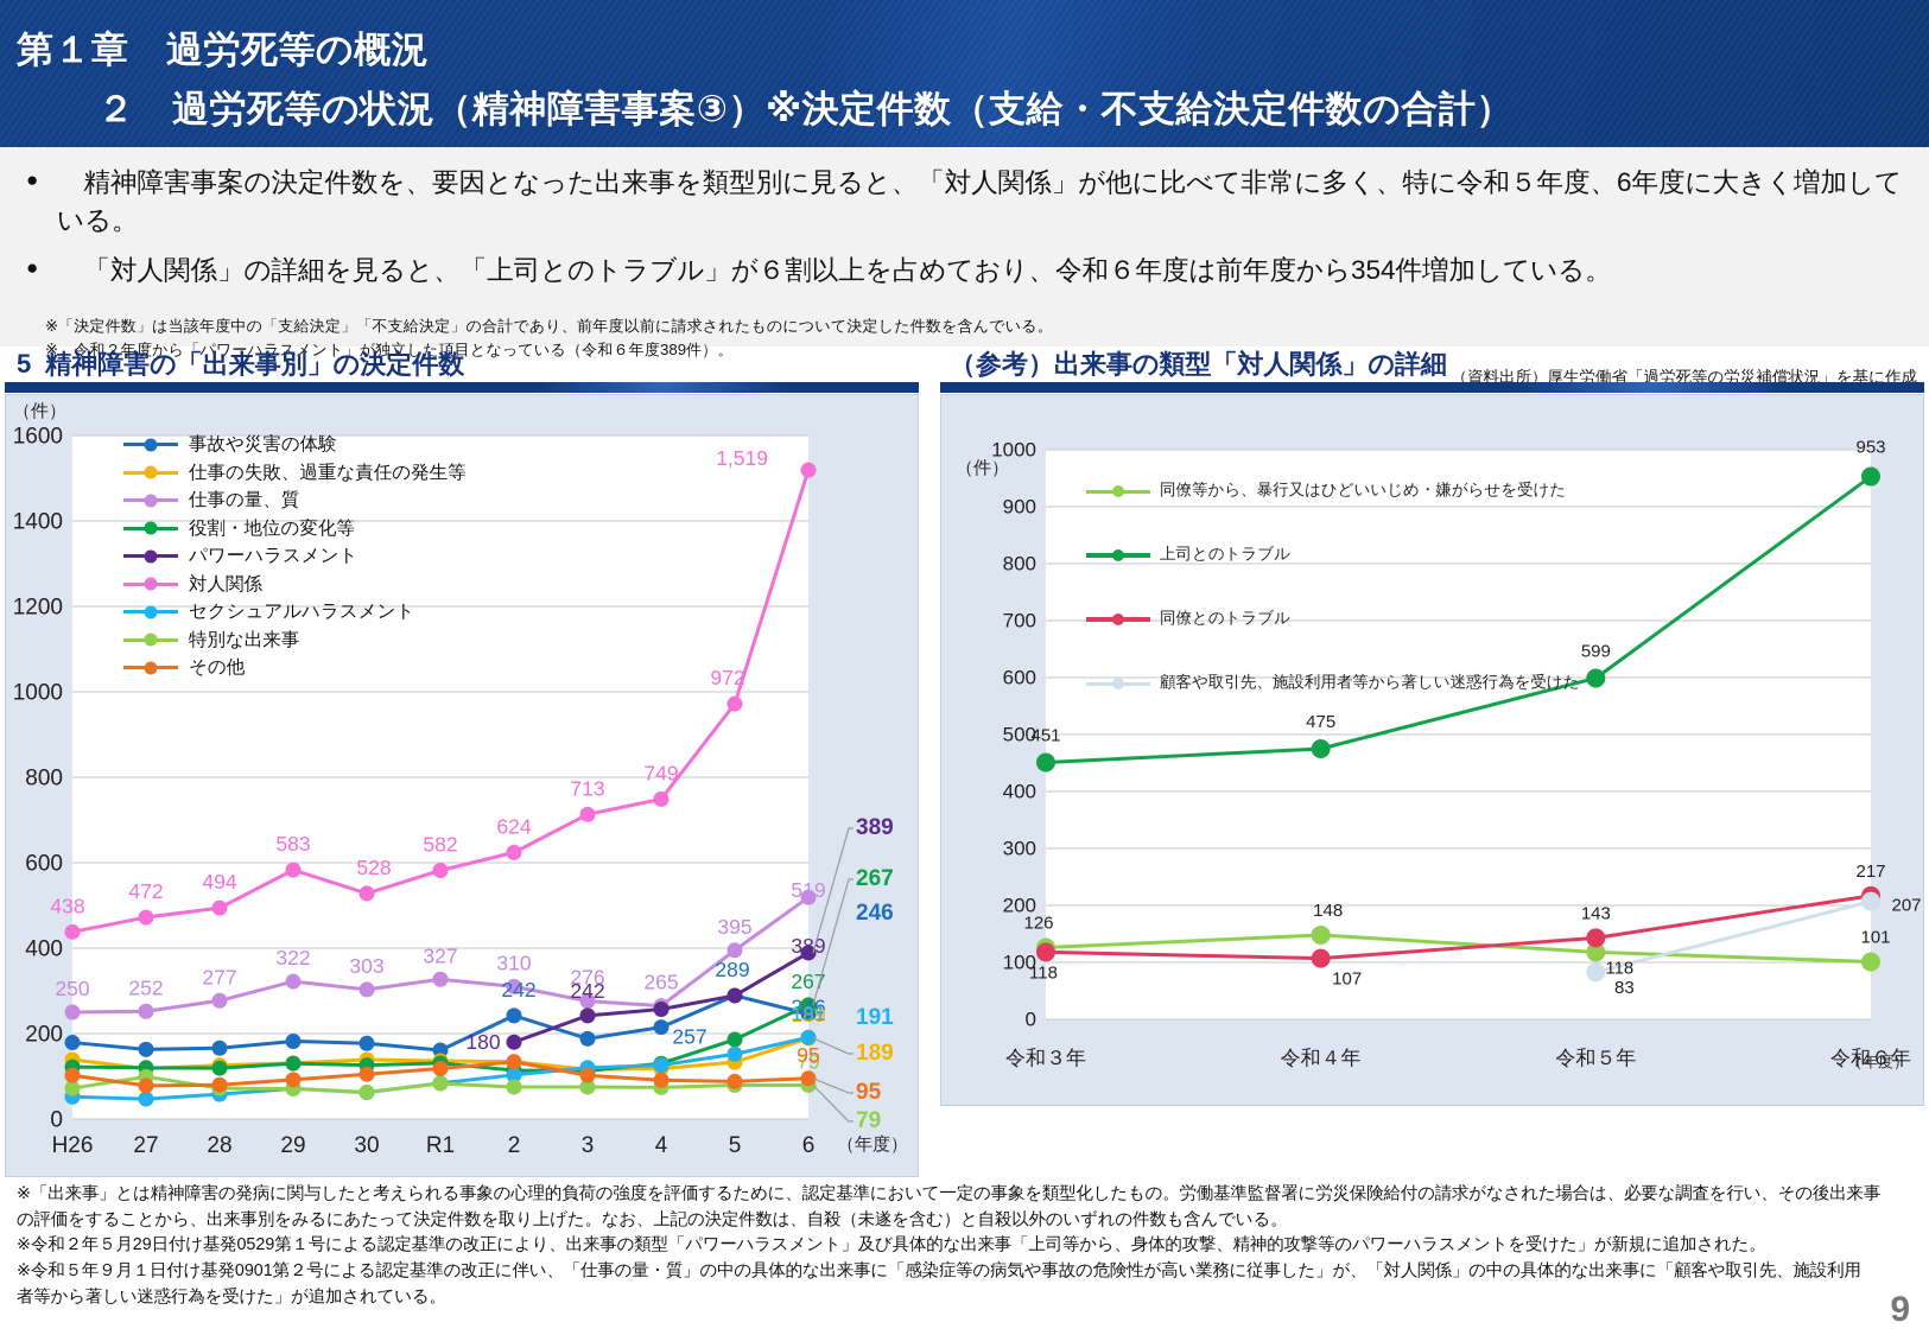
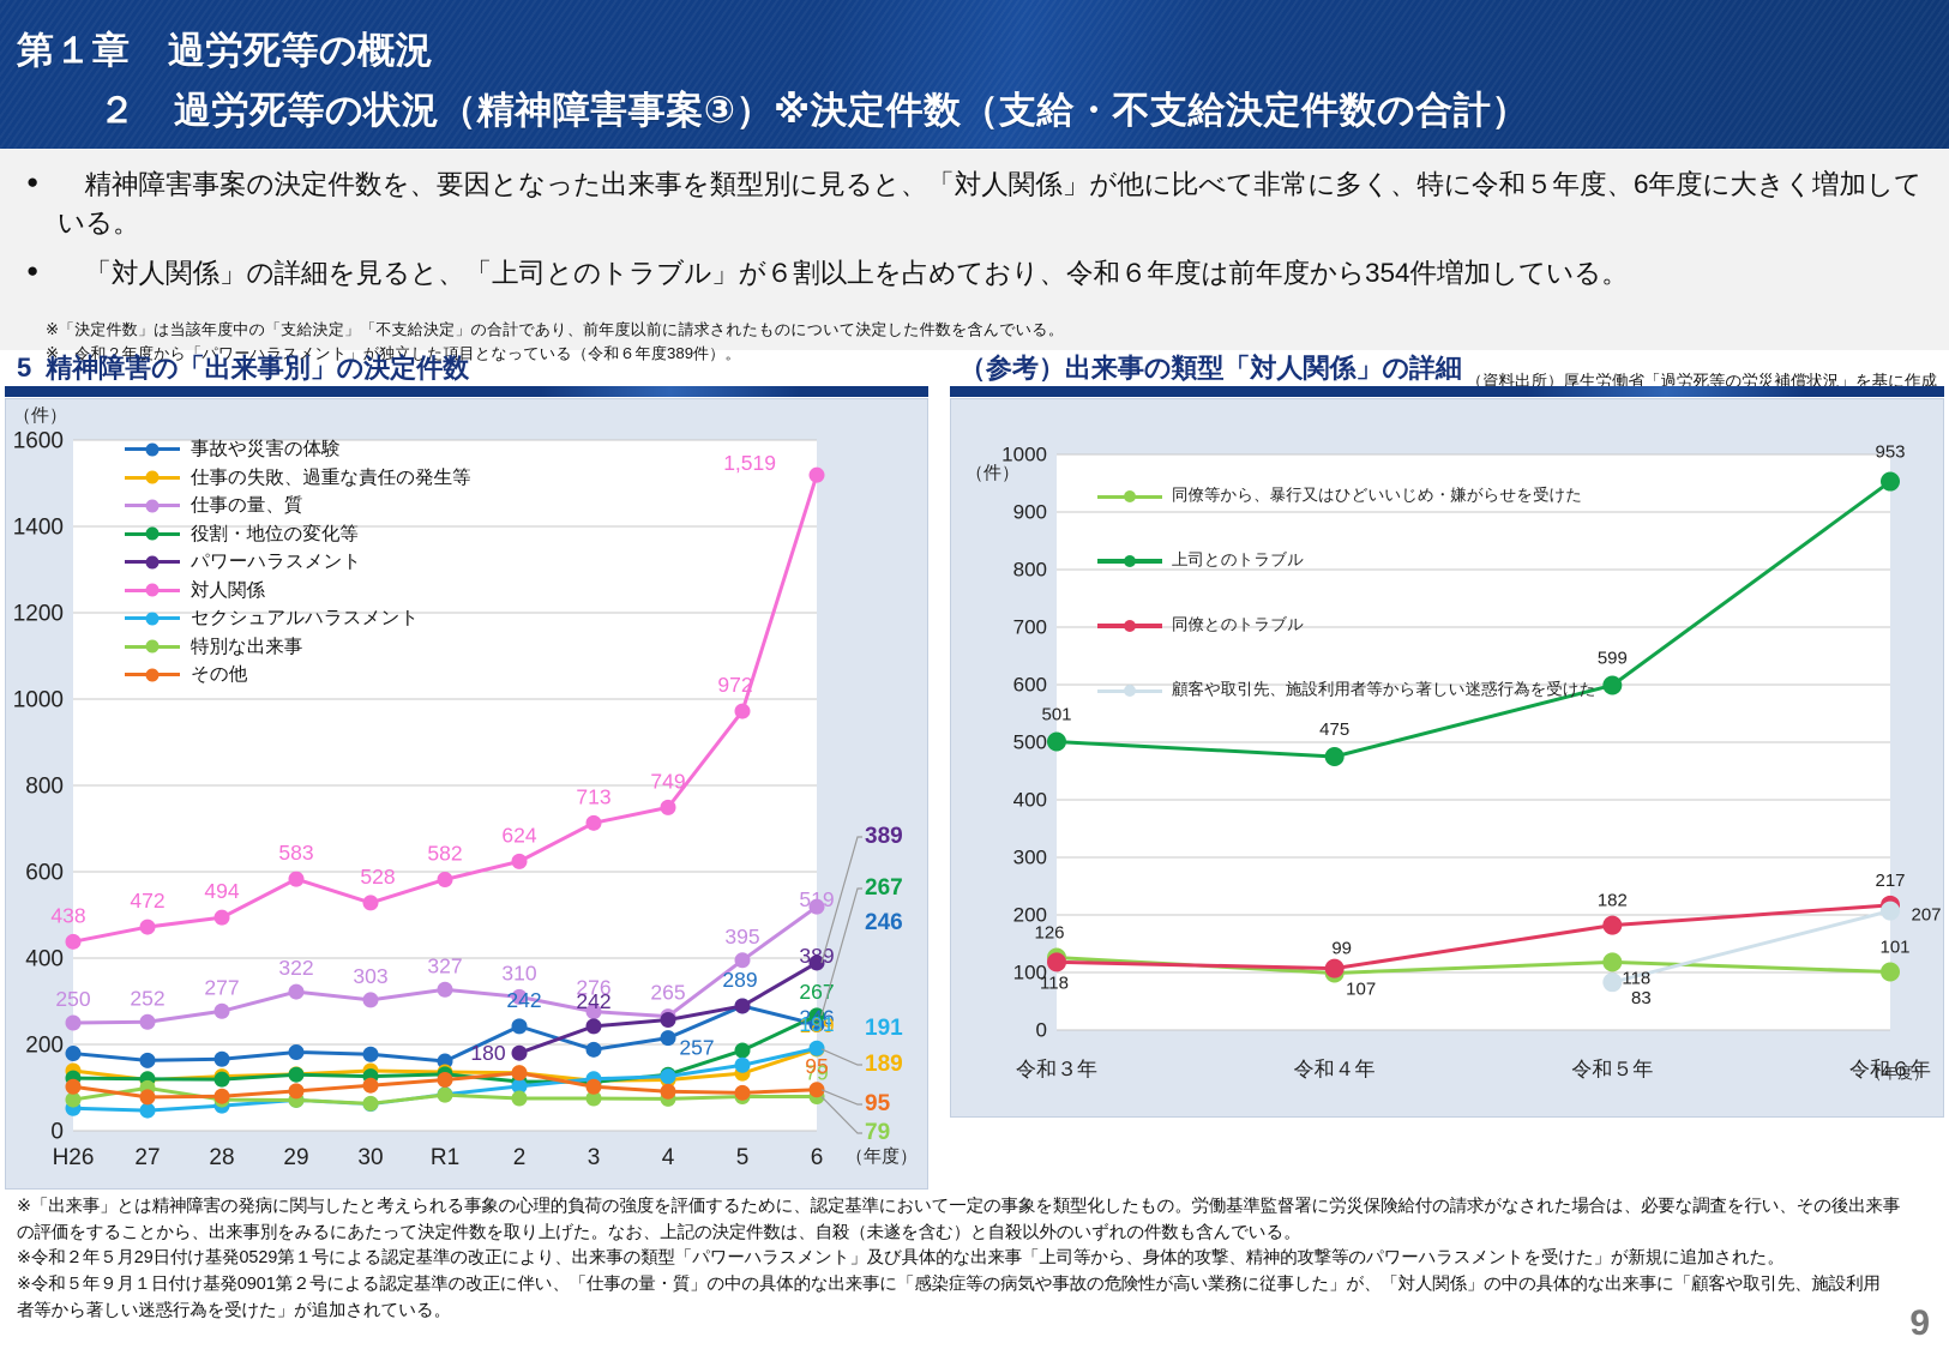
（参考）出来事の類型「対人関係」の詳細/上司とのトラブル/令和３年: 451 -> 501
（参考）出来事の類型「対人関係」の詳細/同僚等から、暴行又はひどいいじめ・嫌がらせを受けた/令和４年: 148 -> 99
（参考）出来事の類型「対人関係」の詳細/同僚とのトラブル/令和５年: 143 -> 182
